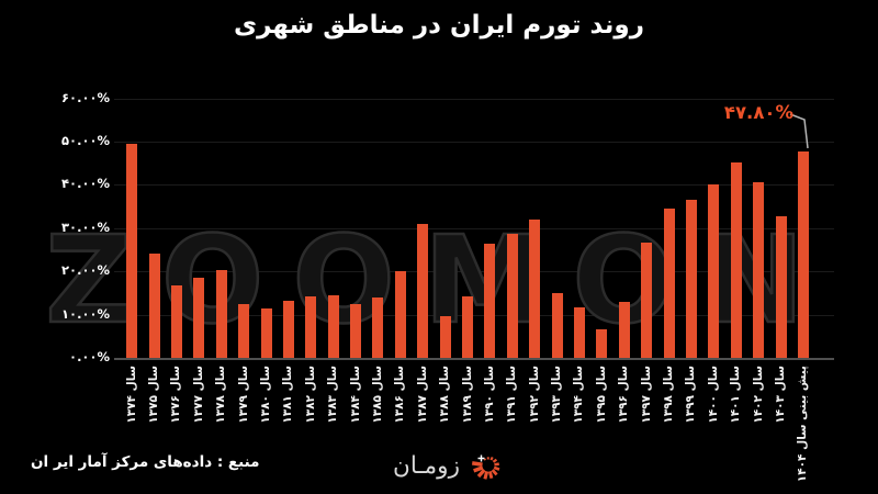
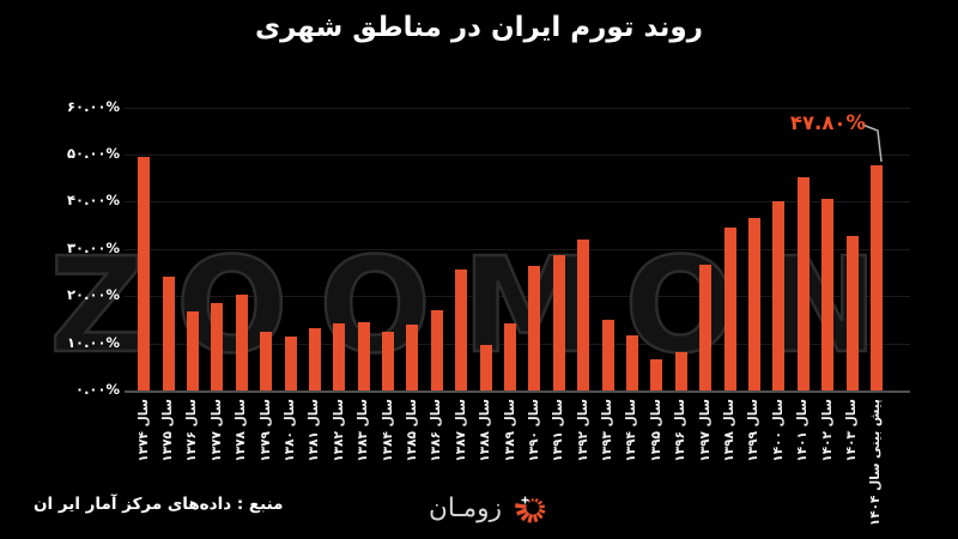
سال ۱۳۸۶: 20% -> 17%
سال ۱۳۸۷: 31% -> 26%
سال ۱۳۹۶: 13% -> 8%
